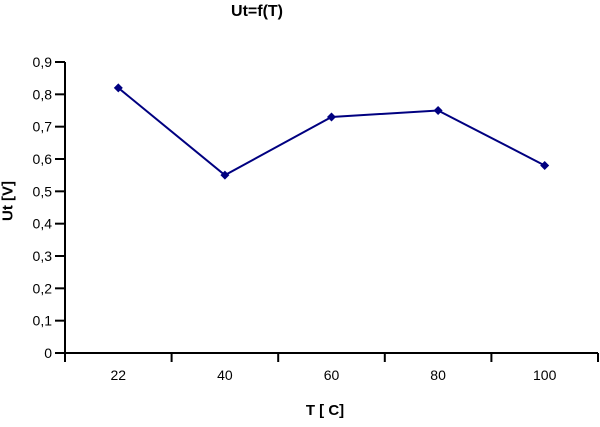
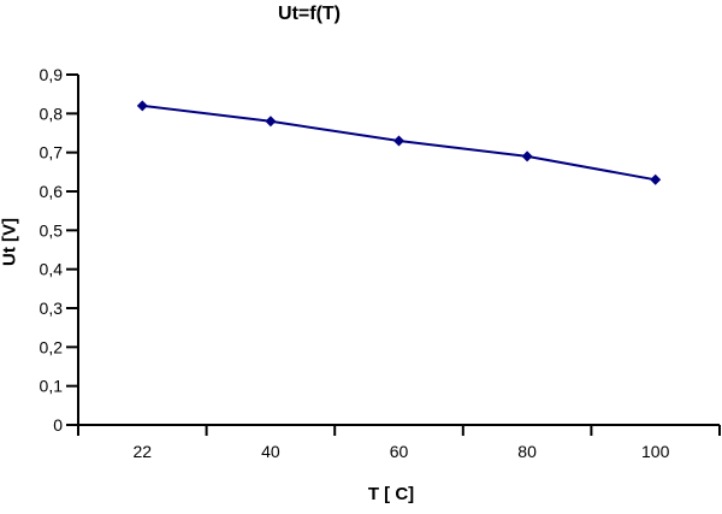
40: 0,55 -> 0,78
80: 0,75 -> 0,69
100: 0,58 -> 0,63
